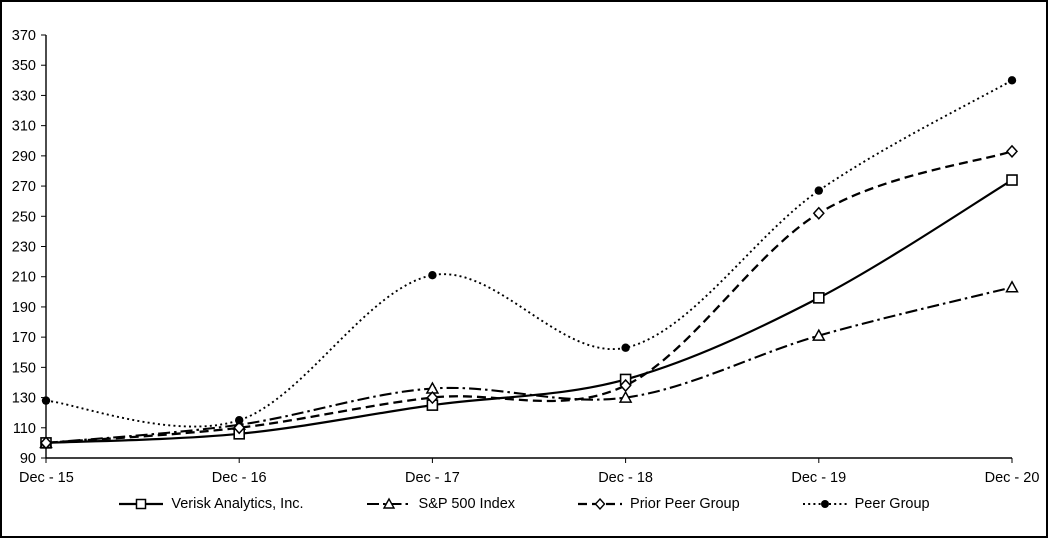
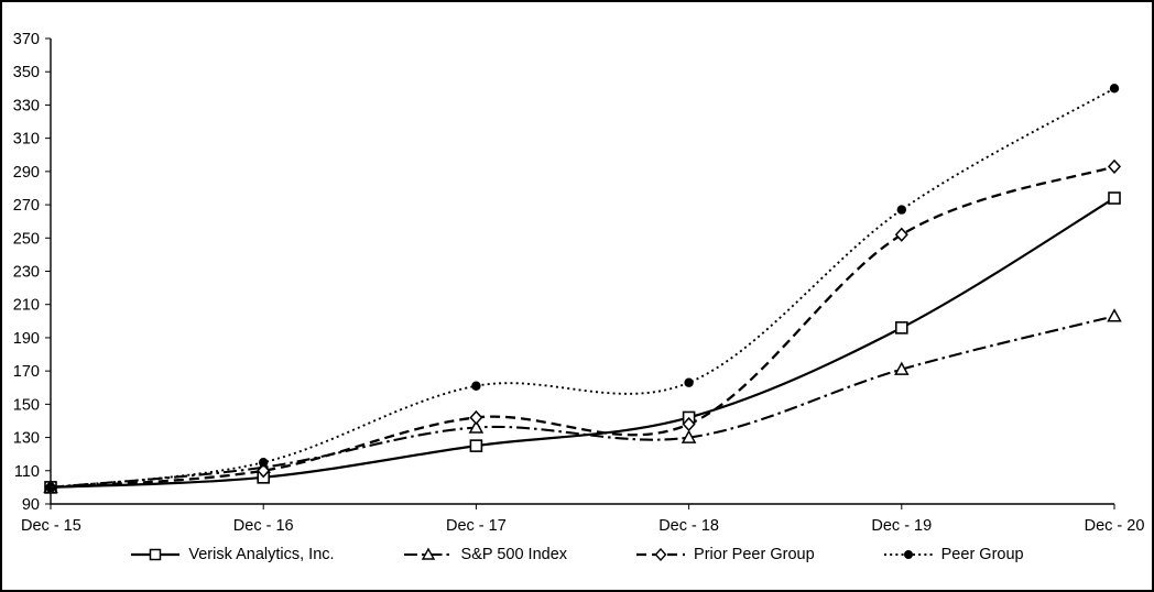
Peer Group/Dec - 15: 128 -> 100
Prior Peer Group/Dec - 17: 130 -> 142
Peer Group/Dec - 17: 211 -> 161
